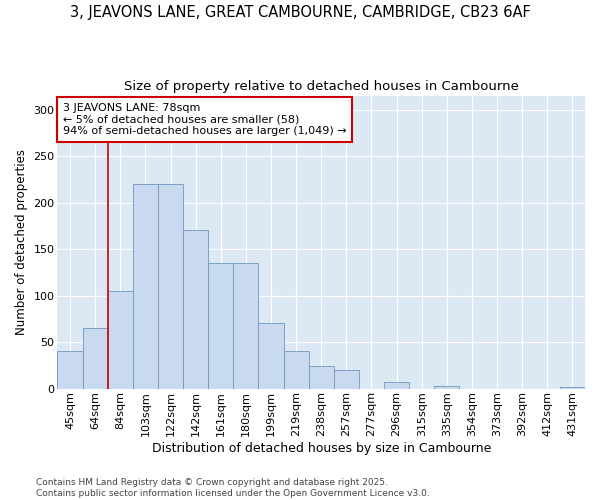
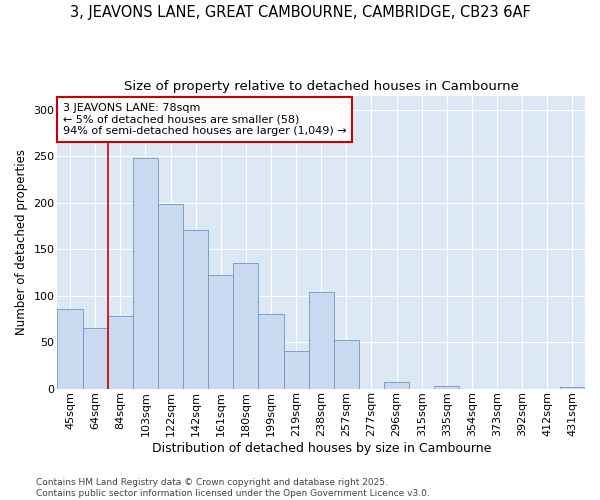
45sqm: 40 -> 86
84sqm: 105 -> 78
103sqm: 220 -> 248
122sqm: 220 -> 198
161sqm: 135 -> 122
199sqm: 70 -> 80
238sqm: 24 -> 104
257sqm: 20 -> 52
